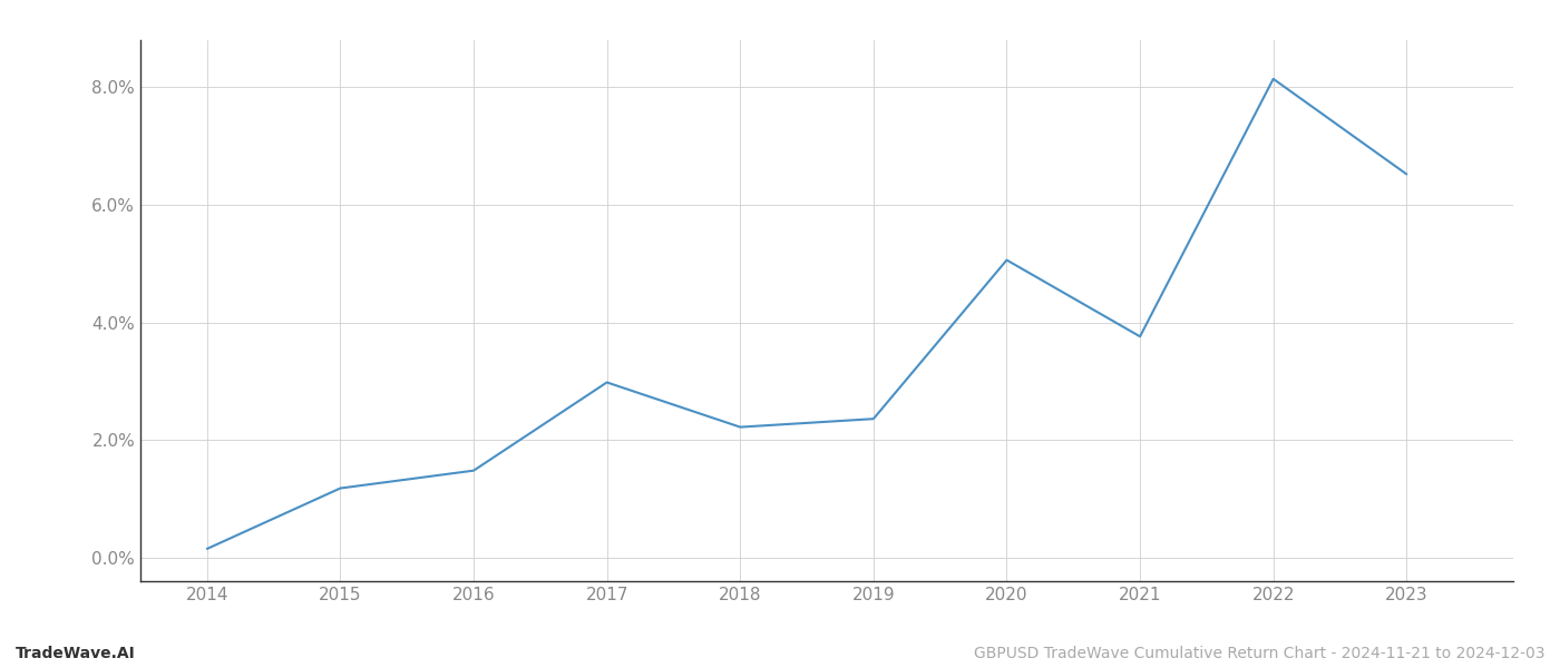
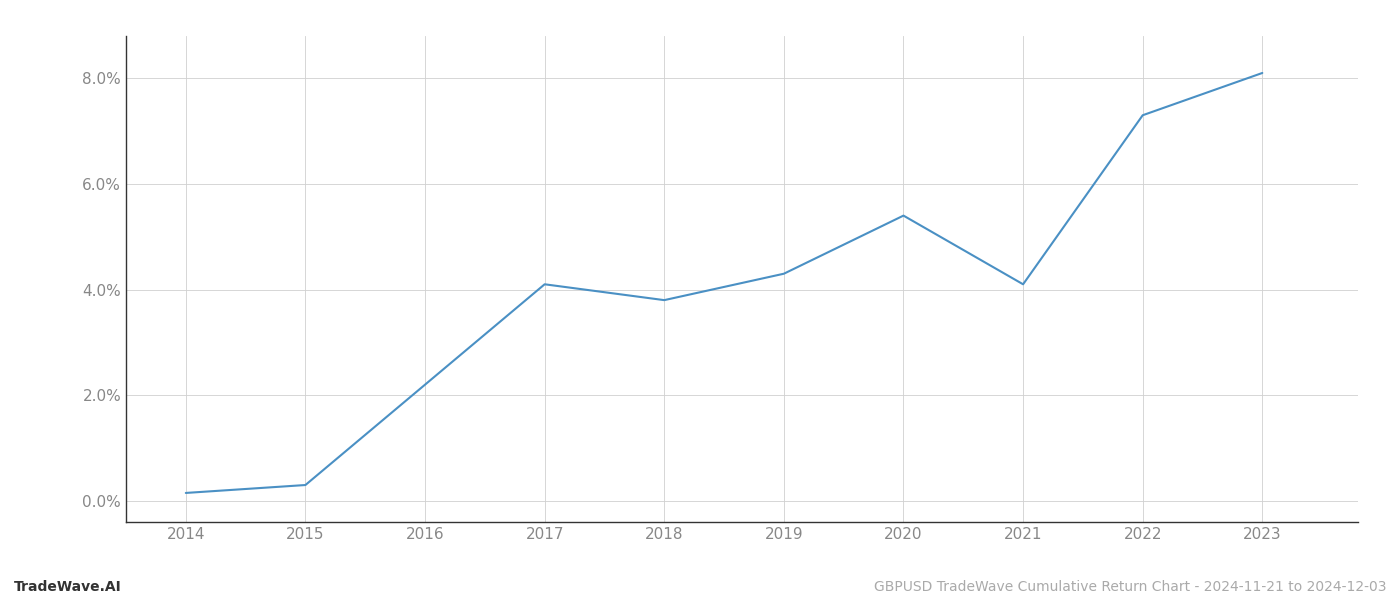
2015: 1.18% -> 0.30%
2016: 1.48% -> 2.20%
2017: 2.98% -> 4.10%
2018: 2.22% -> 3.80%
2019: 2.36% -> 4.30%
2020: 5.06% -> 5.40%
2021: 3.76% -> 4.10%
2022: 8.14% -> 7.30%
2023: 6.52% -> 8.10%
